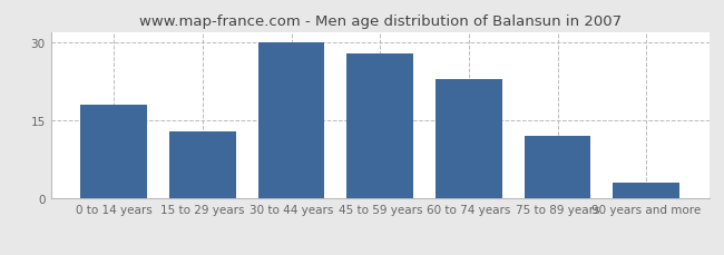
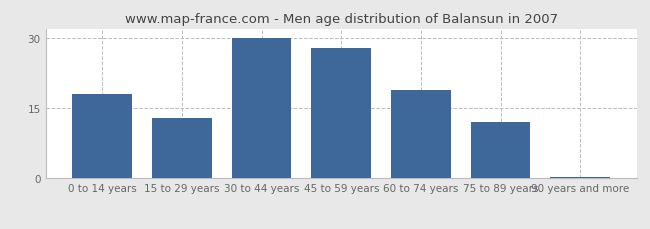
60 to 74 years: 23.0 -> 19.0
90 years and more: 3.0 -> 0.4
